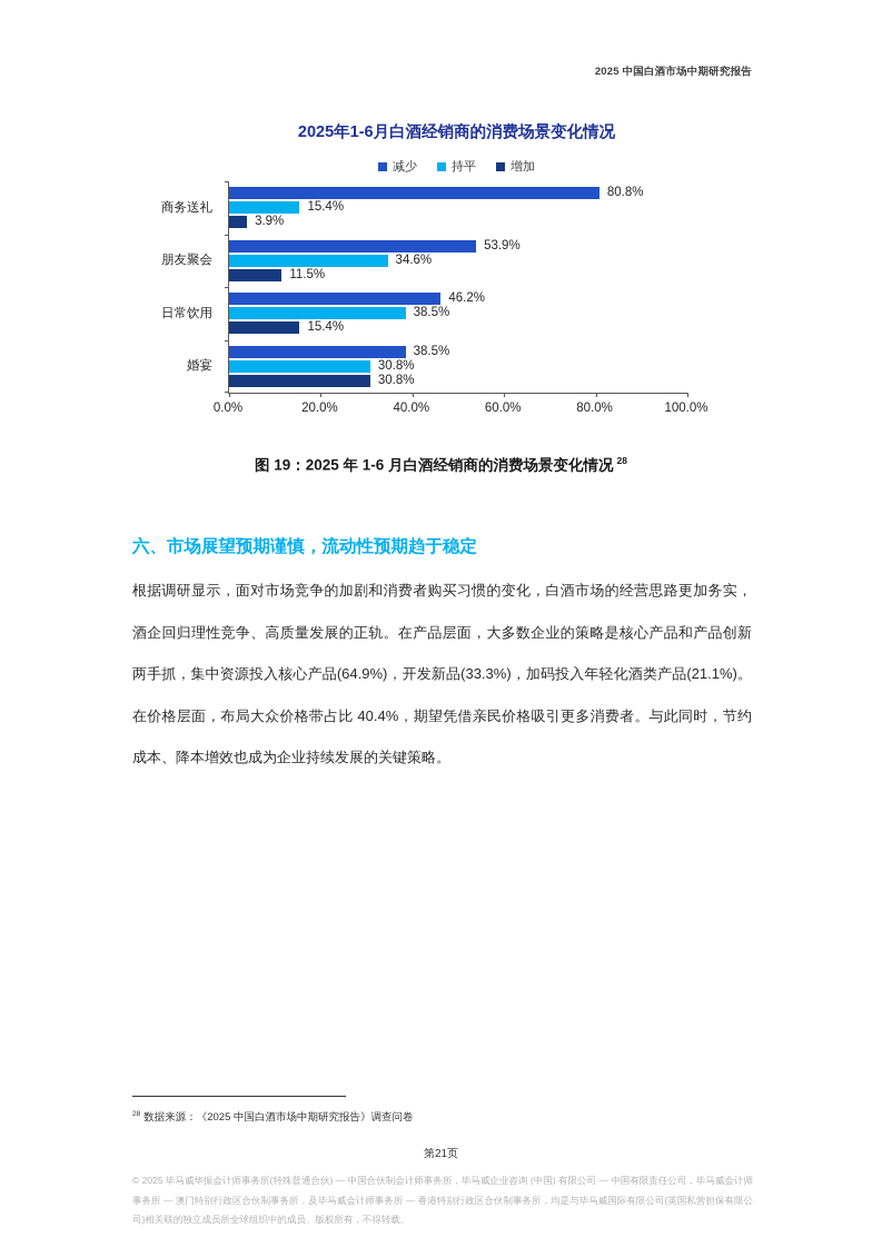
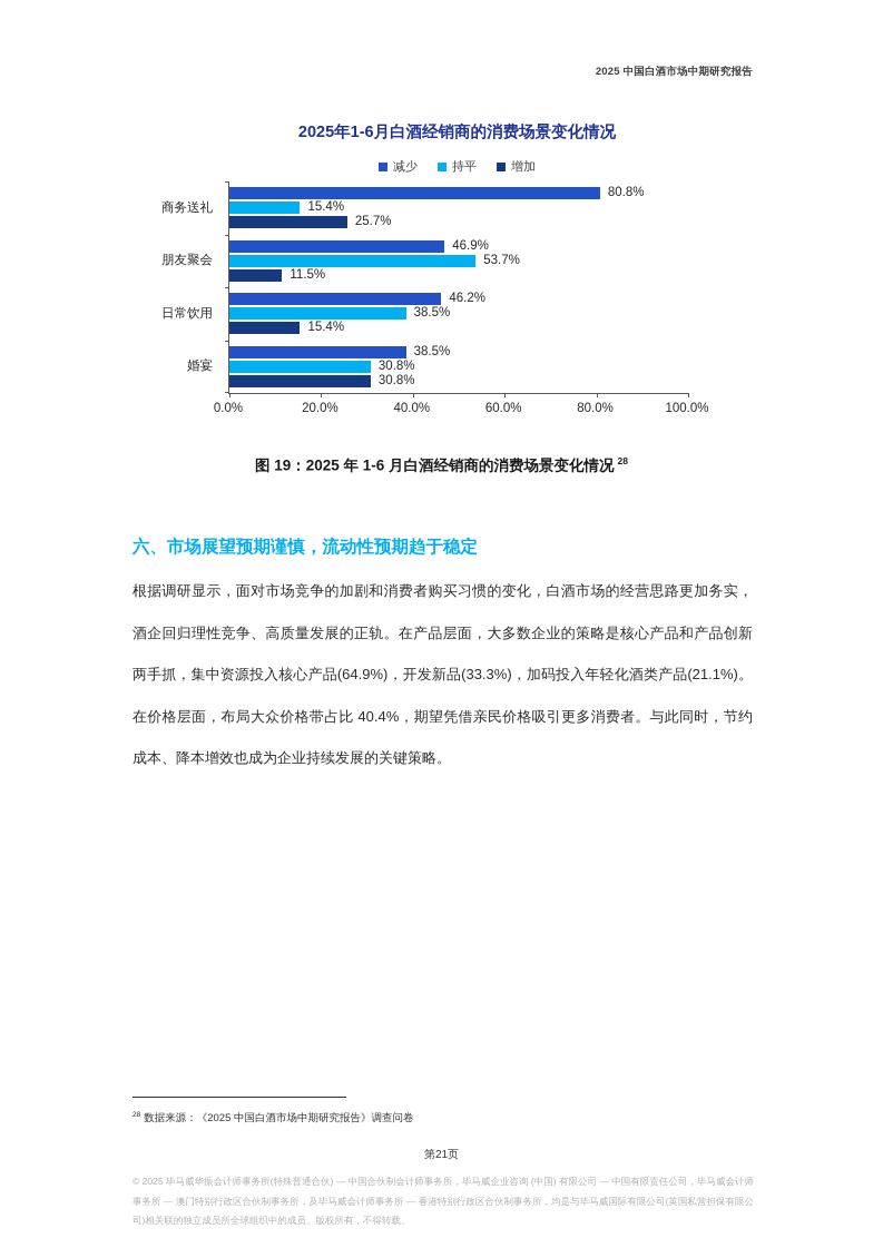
增加/商务送礼: 3.9% -> 25.7%
减少/朋友聚会: 53.9% -> 46.9%
持平/朋友聚会: 34.6% -> 53.7%
